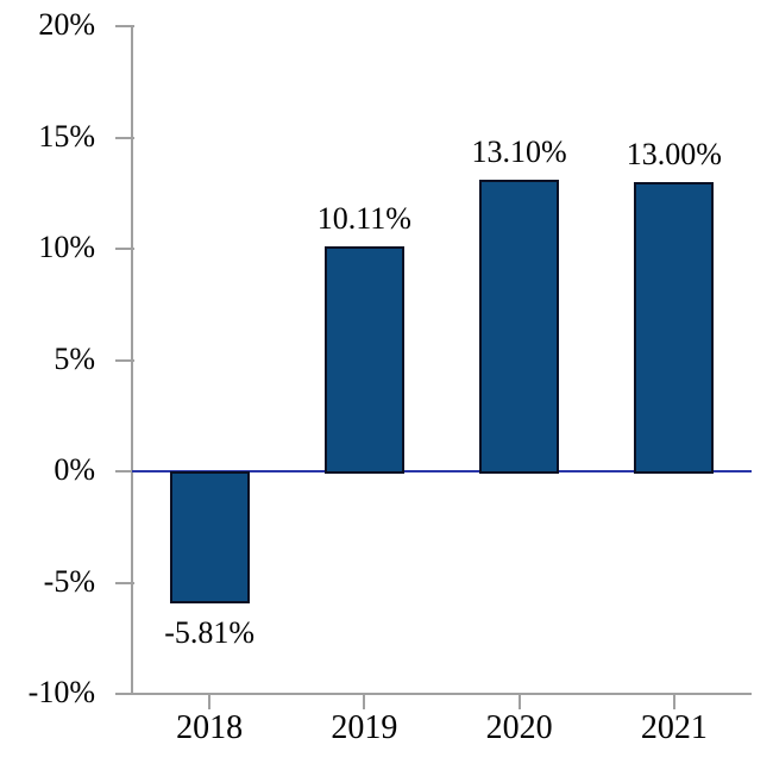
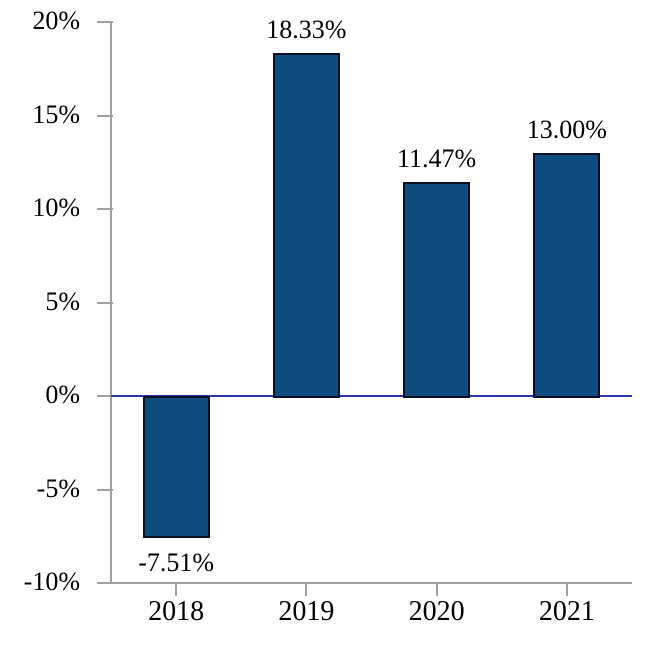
2018: -5.81% -> -7.51%
2019: 10.11% -> 18.33%
2020: 13.10% -> 11.47%
